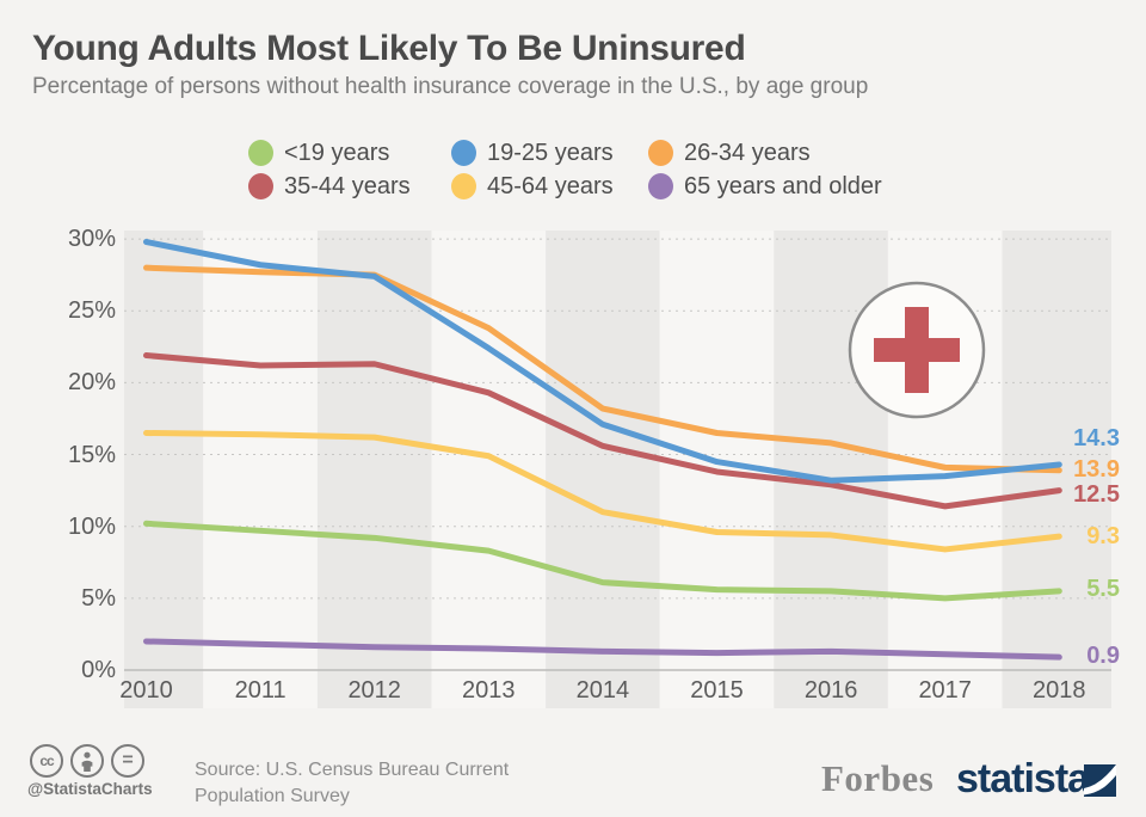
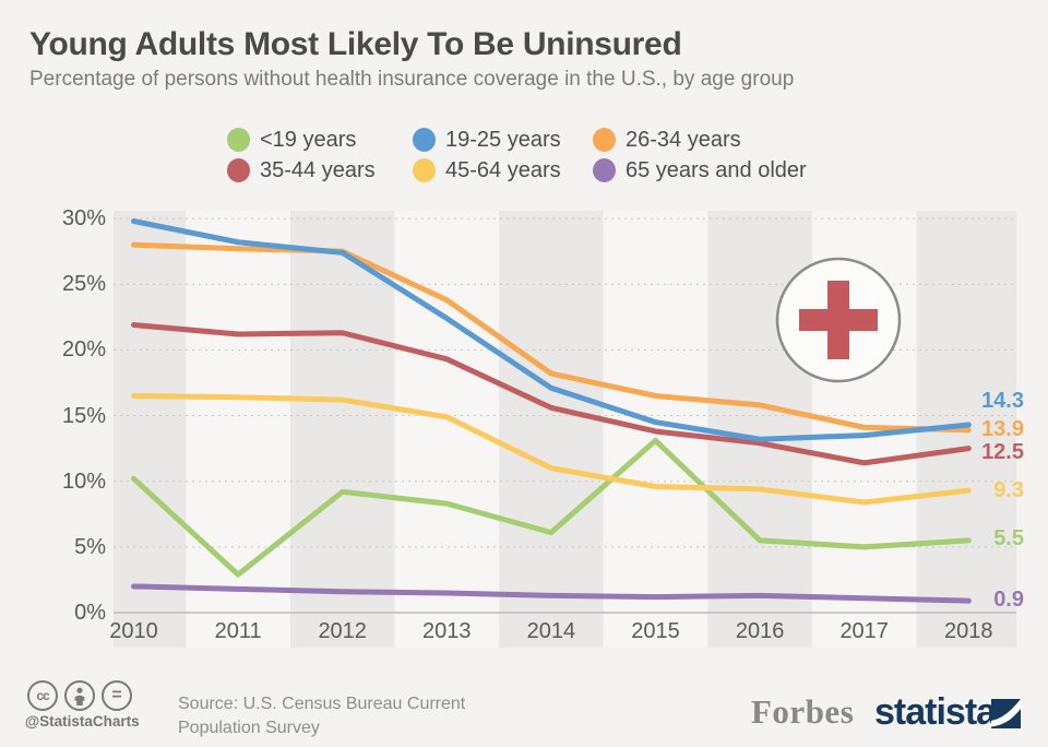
<19 years/2011: 9.7% -> 2.9%
<19 years/2015: 5.6% -> 13.1%
